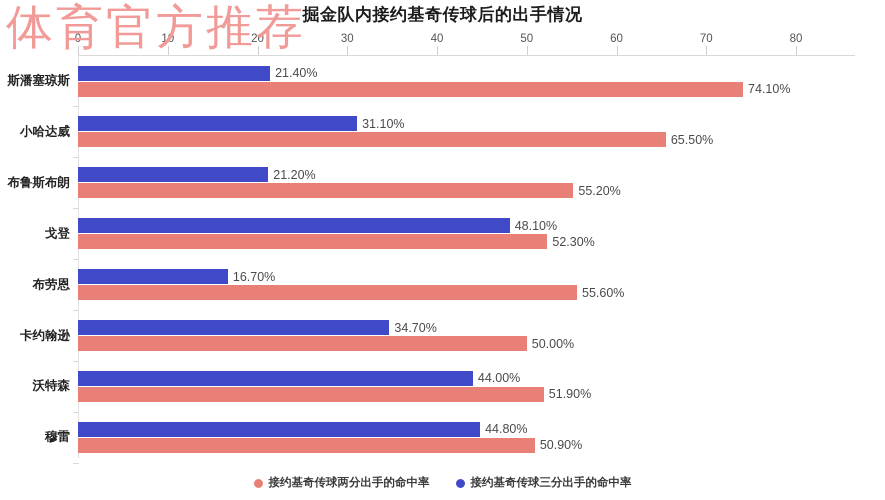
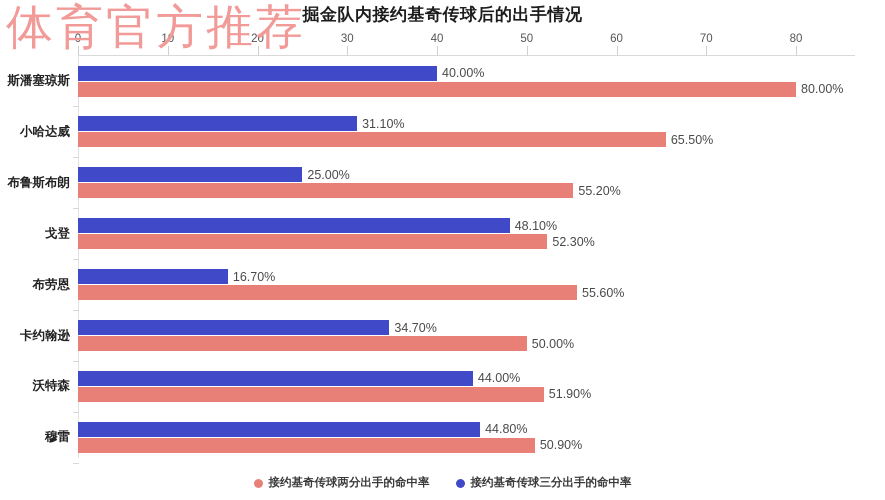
接约基奇传球两分出手的命中率/斯潘塞琼斯: 74.10% -> 80.00%
接约基奇传球三分出手的命中率/斯潘塞琼斯: 21.40% -> 40.00%
接约基奇传球三分出手的命中率/布鲁斯布朗: 21.20% -> 25.00%
